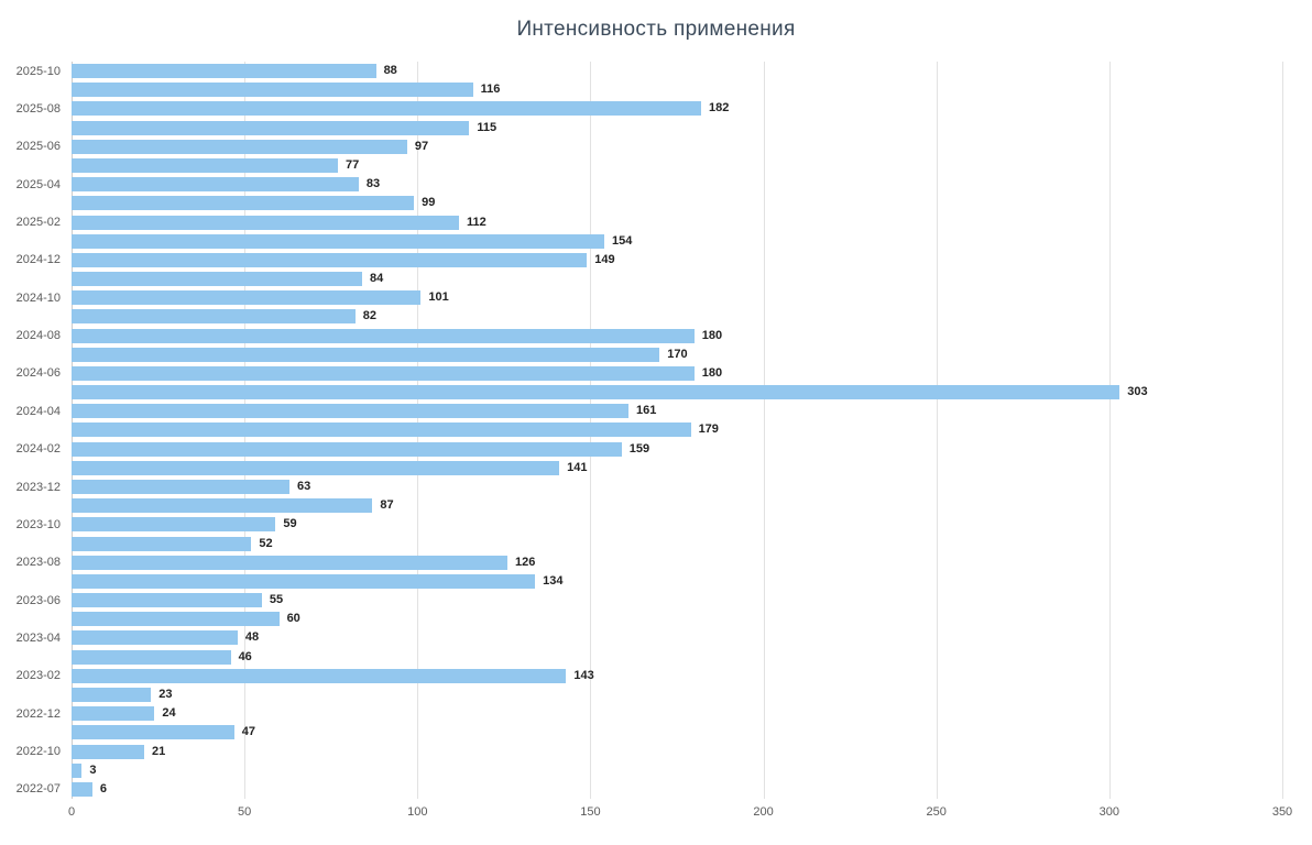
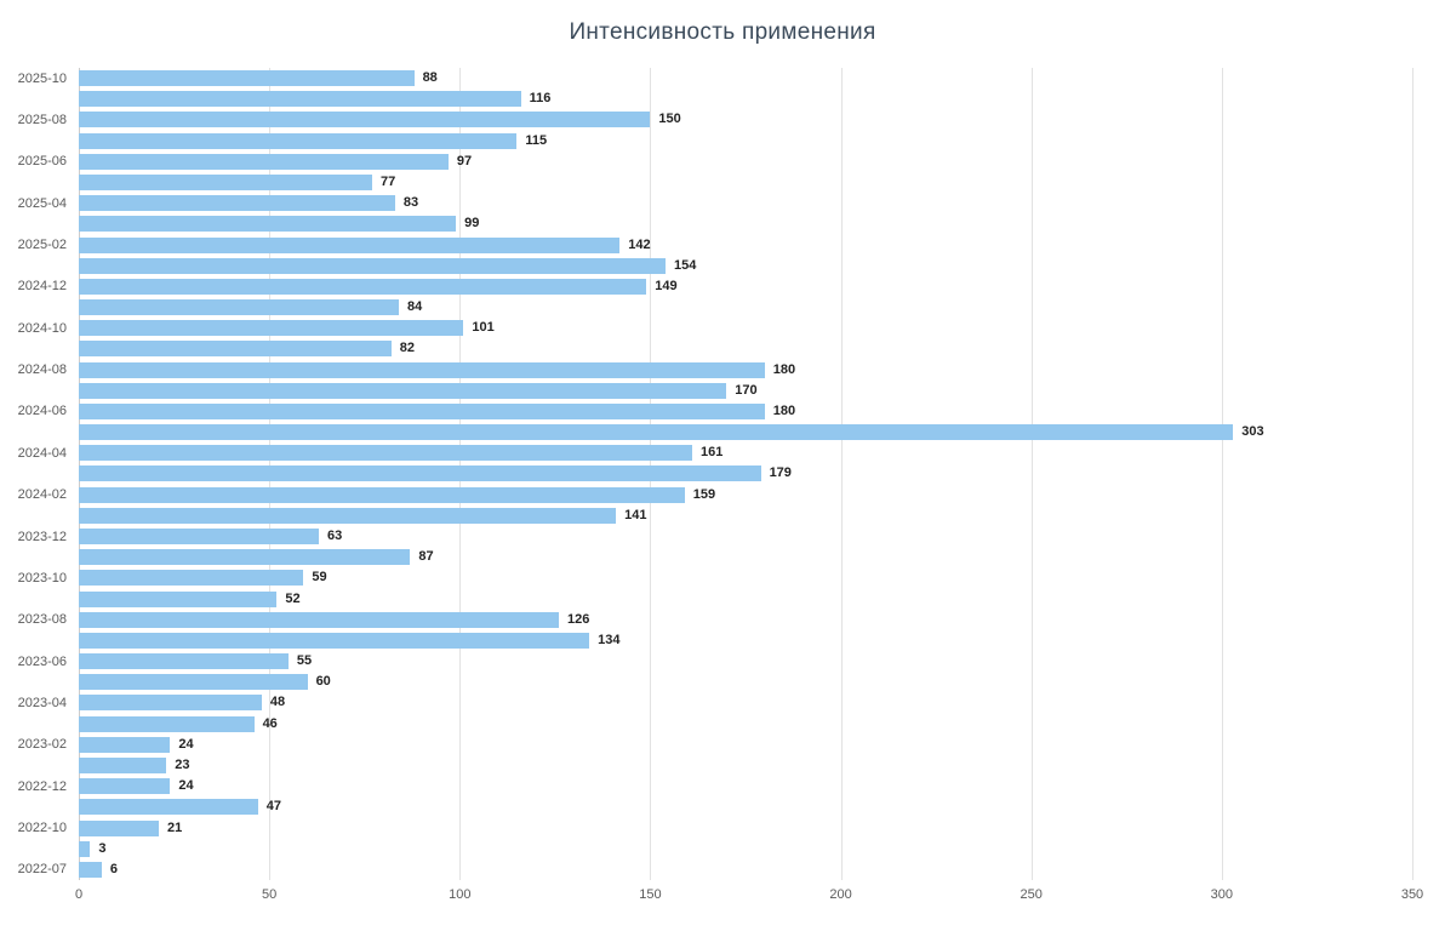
2025-08: 182 -> 150
2025-02: 112 -> 142
2023-02: 143 -> 24
